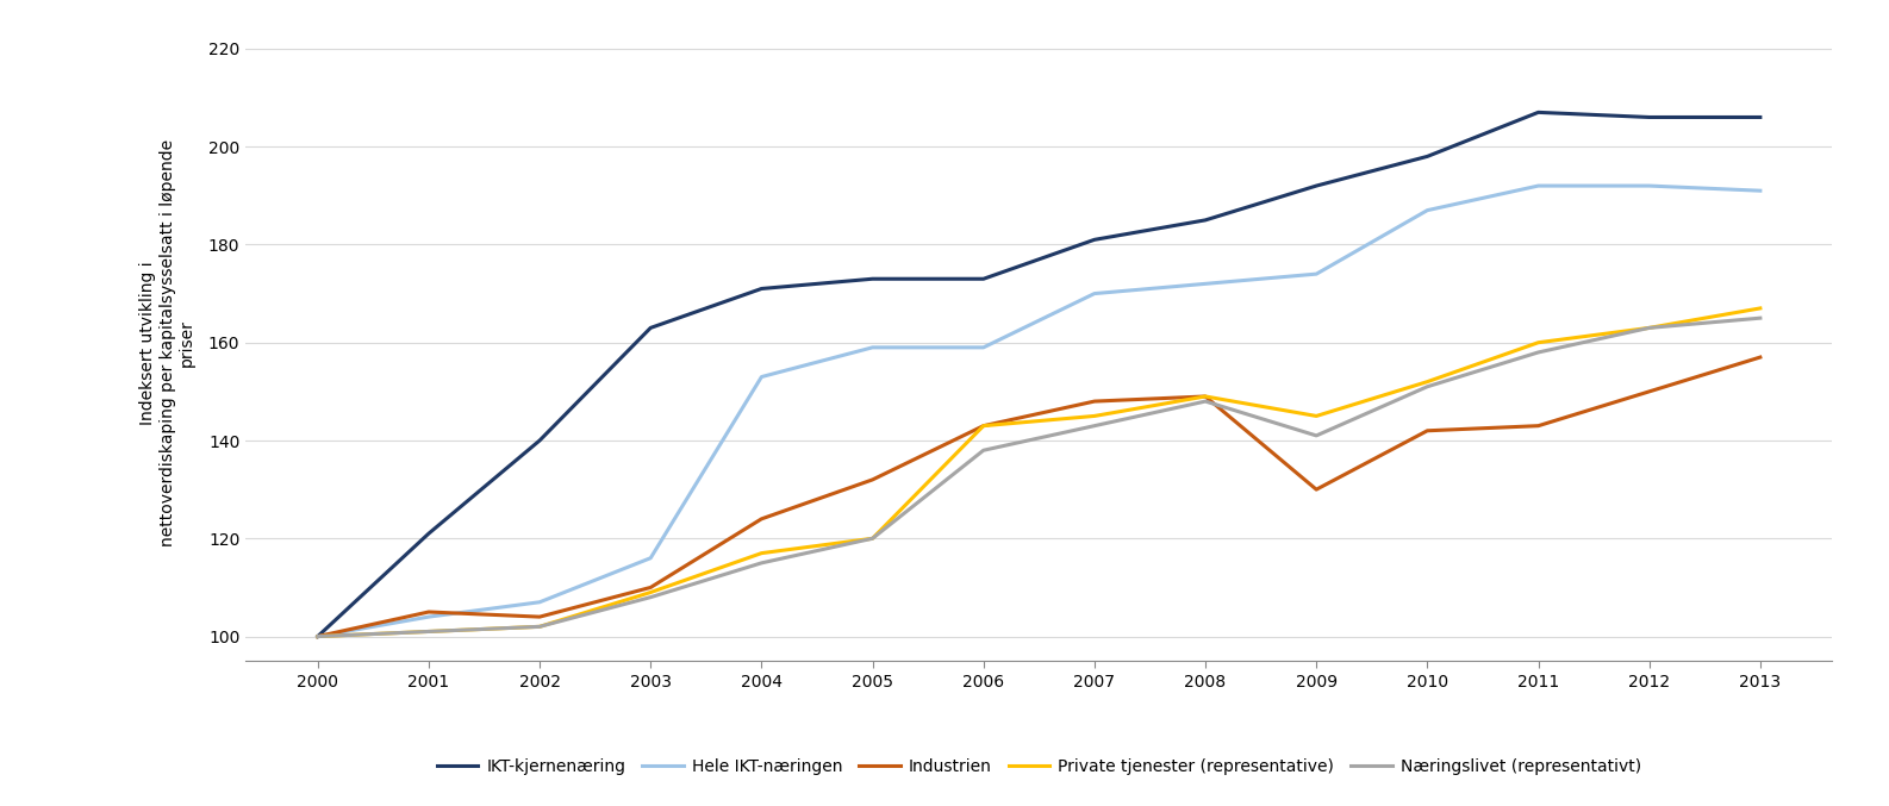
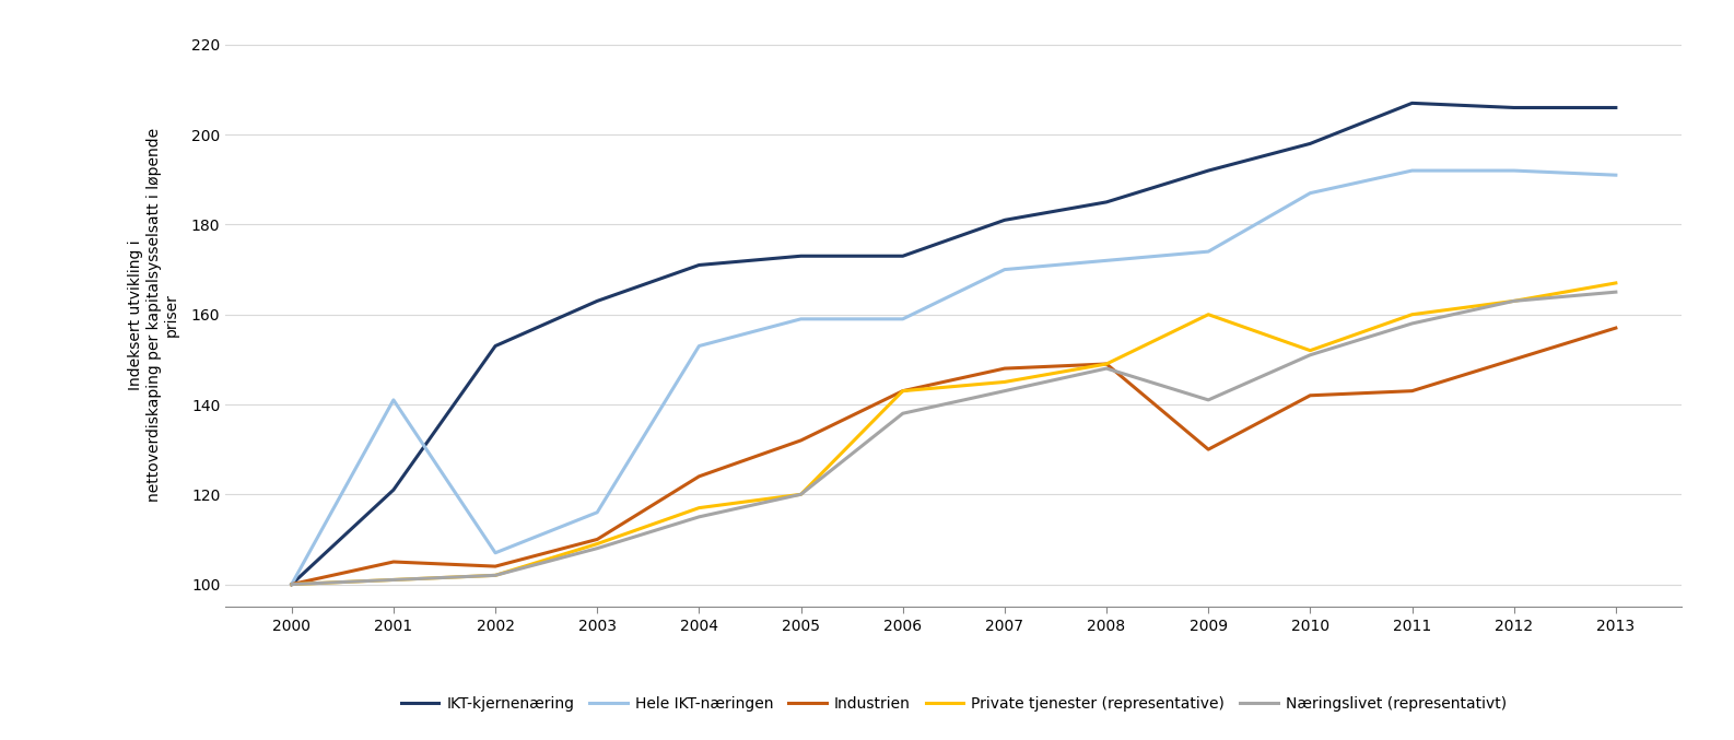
Hele IKT-næringen/2001: 104 -> 141
IKT-kjernenæring/2002: 140 -> 153
Private tjenester (representative)/2009: 145 -> 160
